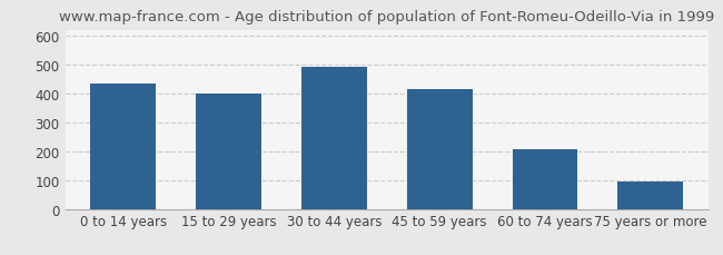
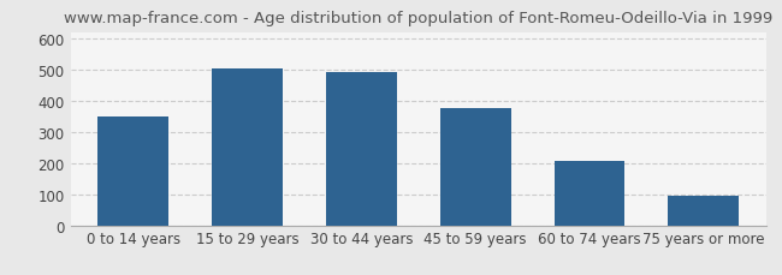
0 to 14 years: 435 -> 350
15 to 29 years: 400 -> 502
45 to 59 years: 415 -> 376
